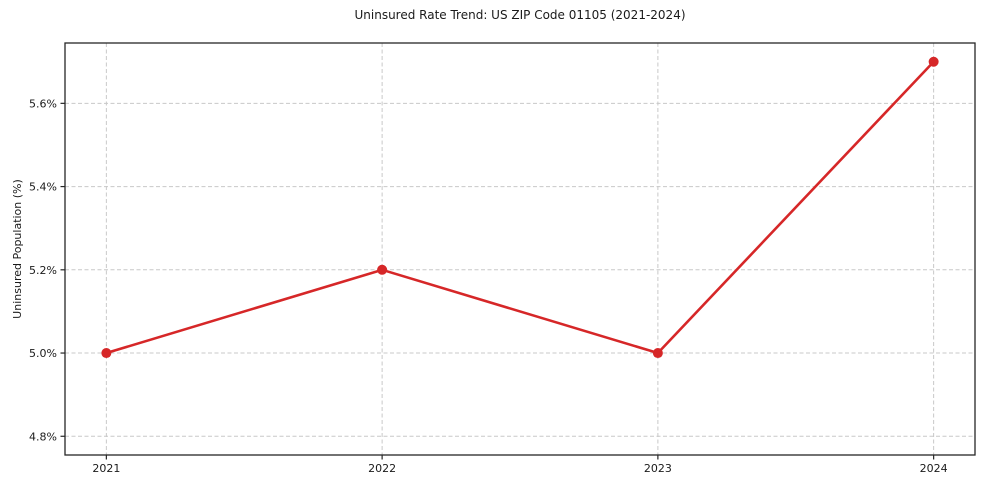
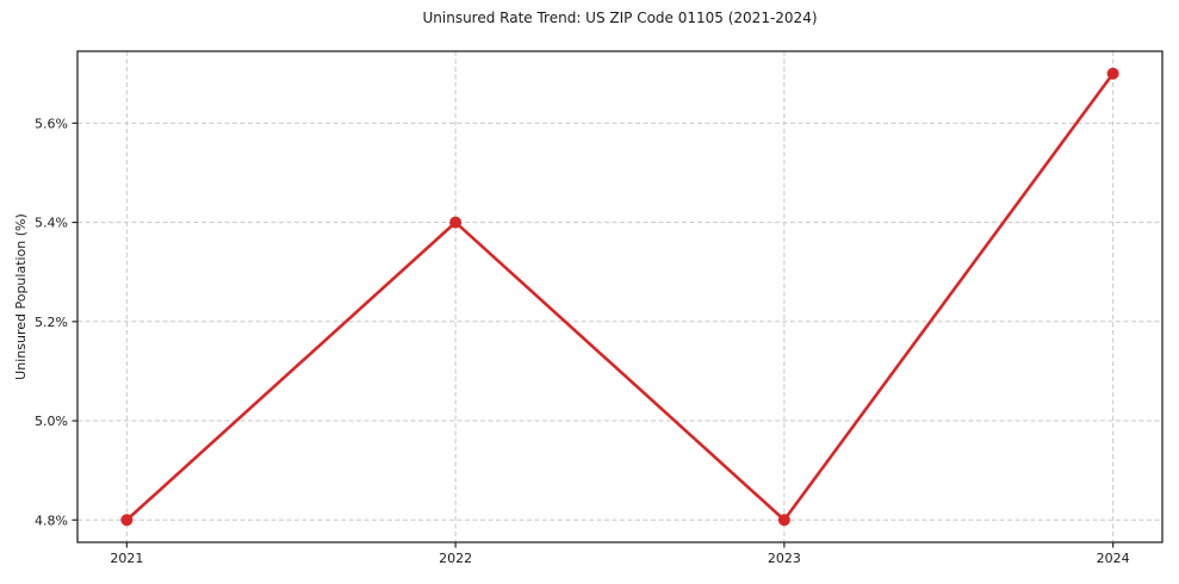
2021: 5.0% -> 4.8%
2022: 5.2% -> 5.4%
2023: 5.0% -> 4.8%
